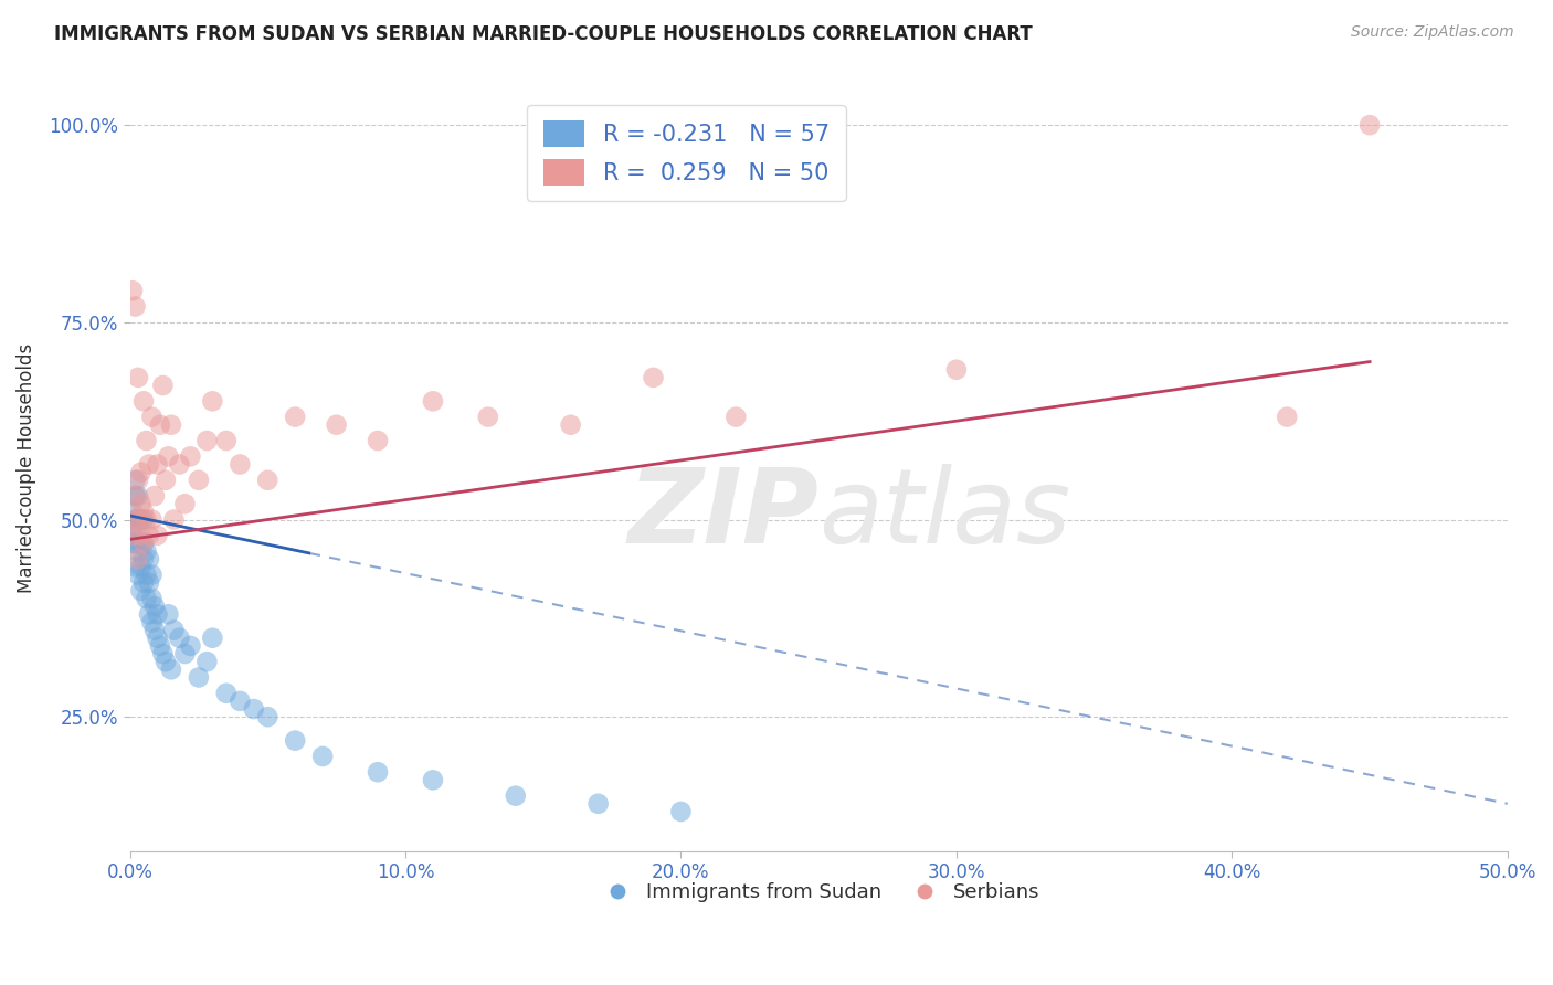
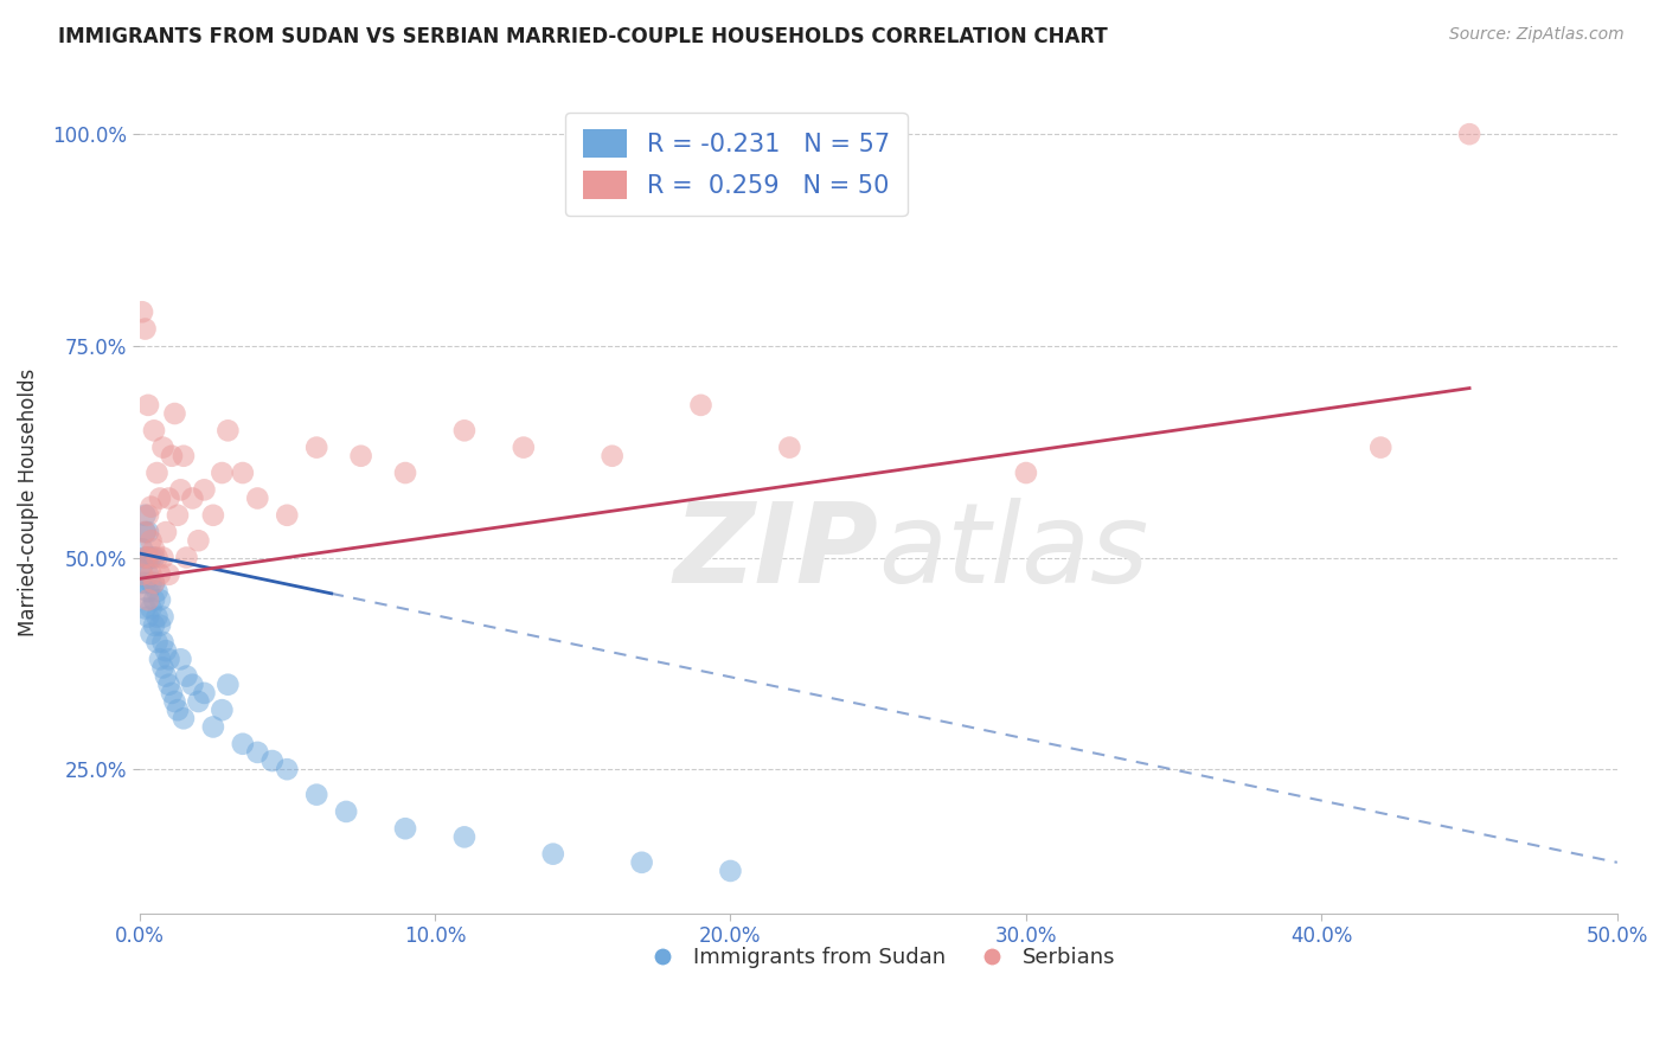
Serbians/30.0%: 69% -> 60%
